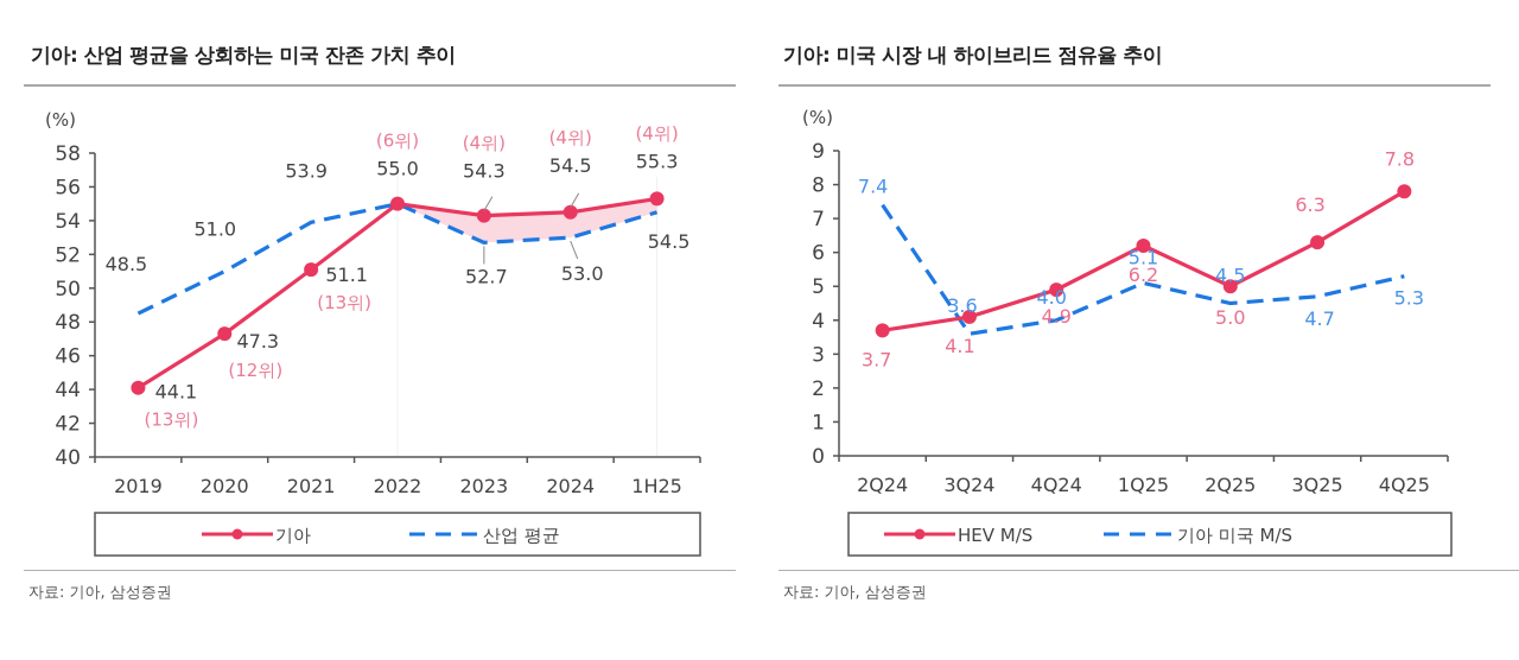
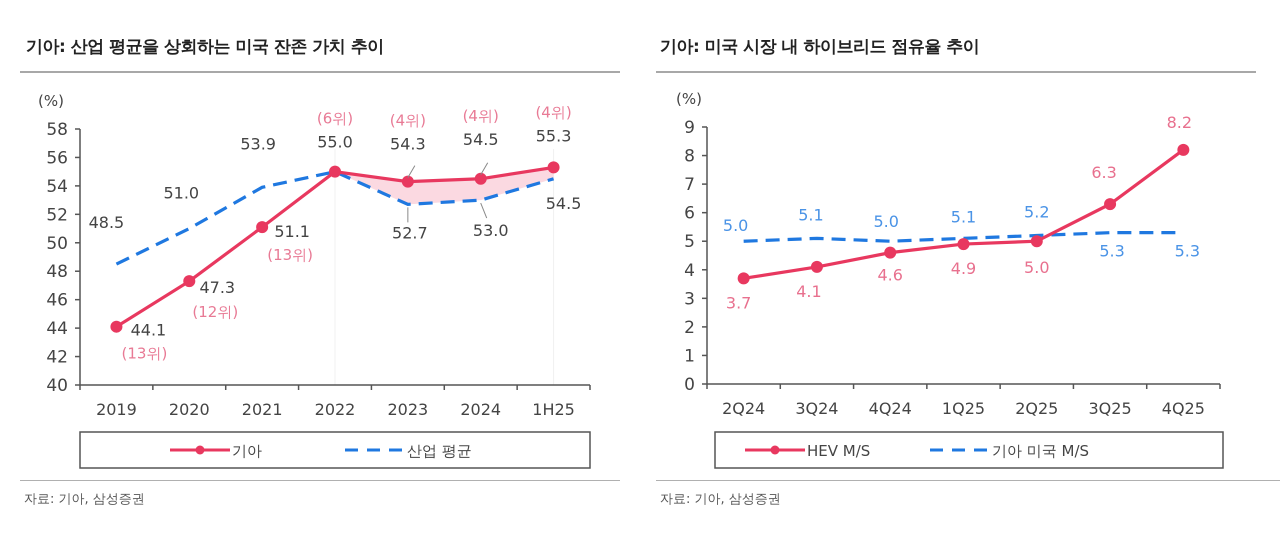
기아: 미국 시장 내 하이브리드 점유율 추이/기아 미국 M/S/2Q24: 7.4 -> 5.0
기아: 미국 시장 내 하이브리드 점유율 추이/기아 미국 M/S/3Q24: 3.6 -> 5.1
기아: 미국 시장 내 하이브리드 점유율 추이/HEV M/S/4Q24: 4.9 -> 4.6
기아: 미국 시장 내 하이브리드 점유율 추이/기아 미국 M/S/4Q24: 4.0 -> 5.0
기아: 미국 시장 내 하이브리드 점유율 추이/HEV M/S/1Q25: 6.2 -> 4.9
기아: 미국 시장 내 하이브리드 점유율 추이/기아 미국 M/S/2Q25: 4.5 -> 5.2
기아: 미국 시장 내 하이브리드 점유율 추이/기아 미국 M/S/3Q25: 4.7 -> 5.3
기아: 미국 시장 내 하이브리드 점유율 추이/HEV M/S/4Q25: 7.8 -> 8.2
